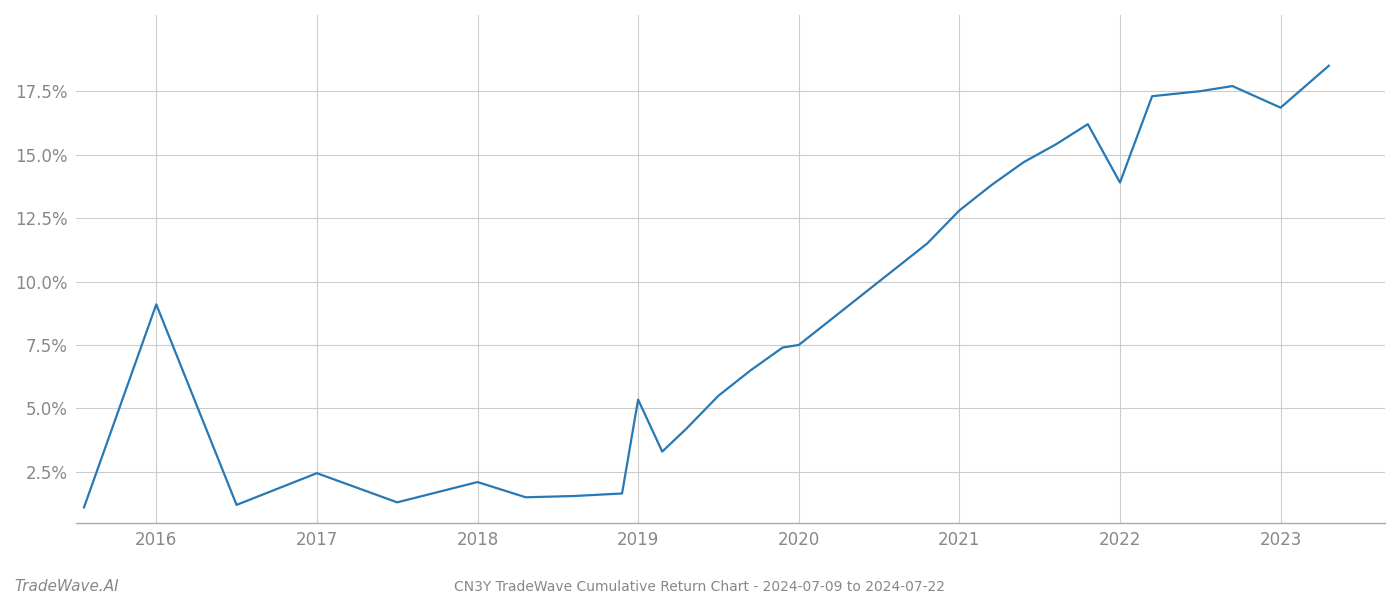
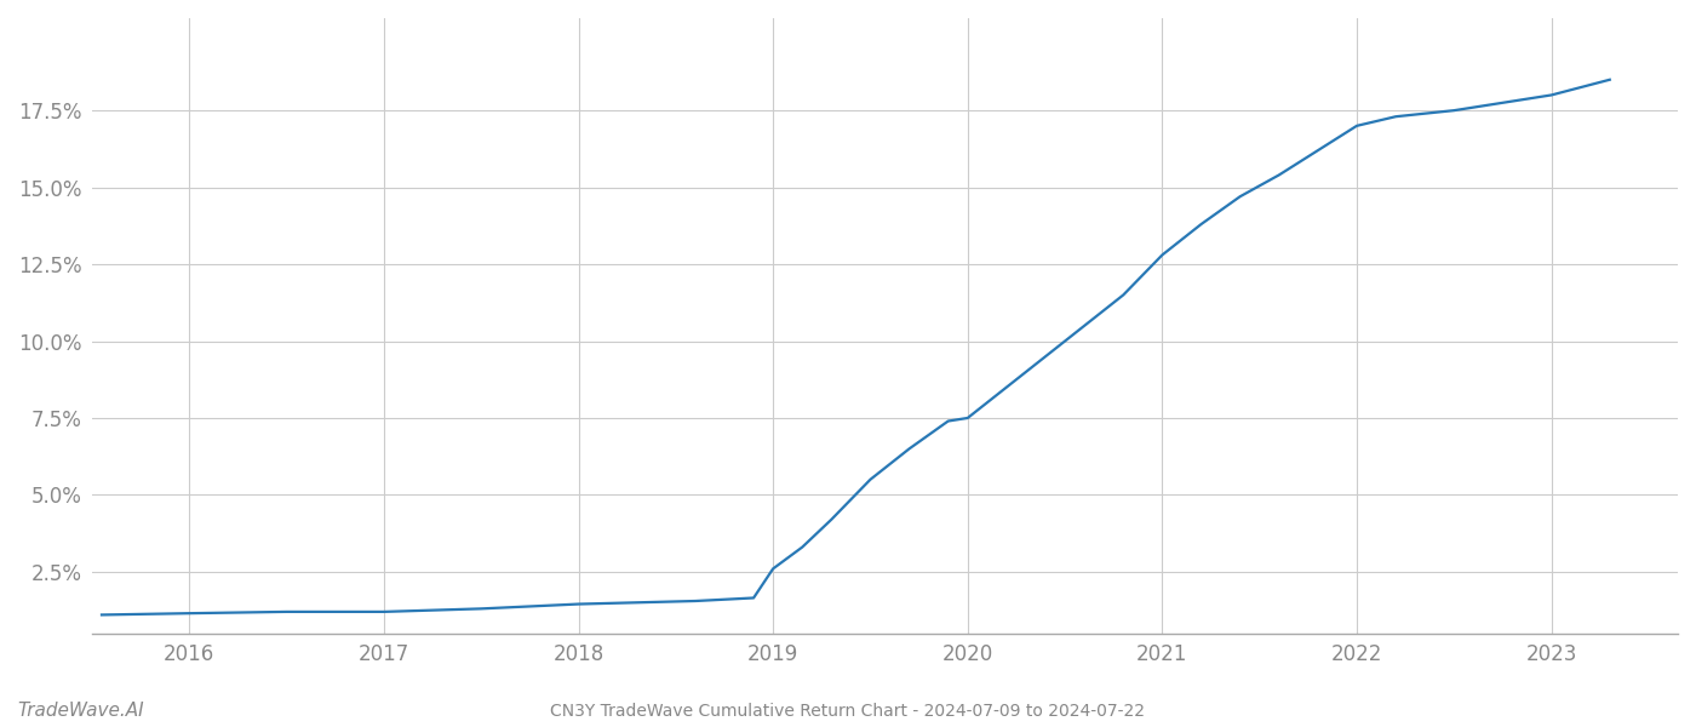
2016: 9.10% -> 1.15%
2017: 2.45% -> 1.20%
2018: 2.10% -> 1.45%
2019: 5.35% -> 2.60%
2022: 13.90% -> 17.00%
2023: 16.85% -> 18.00%
